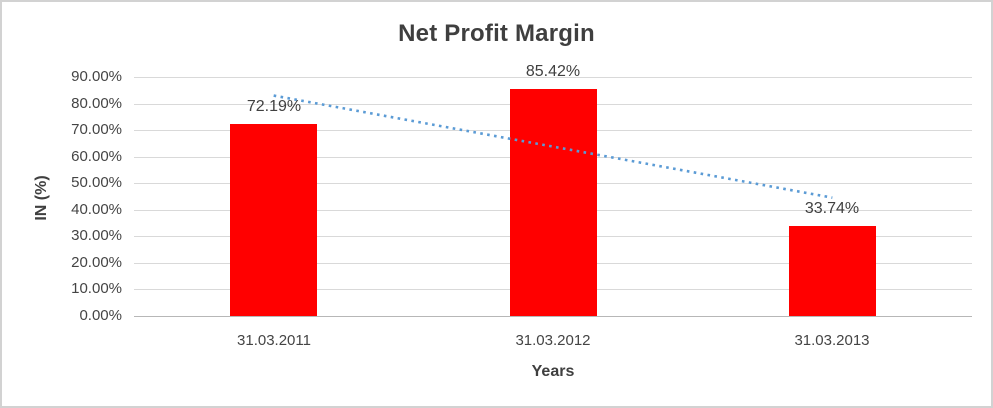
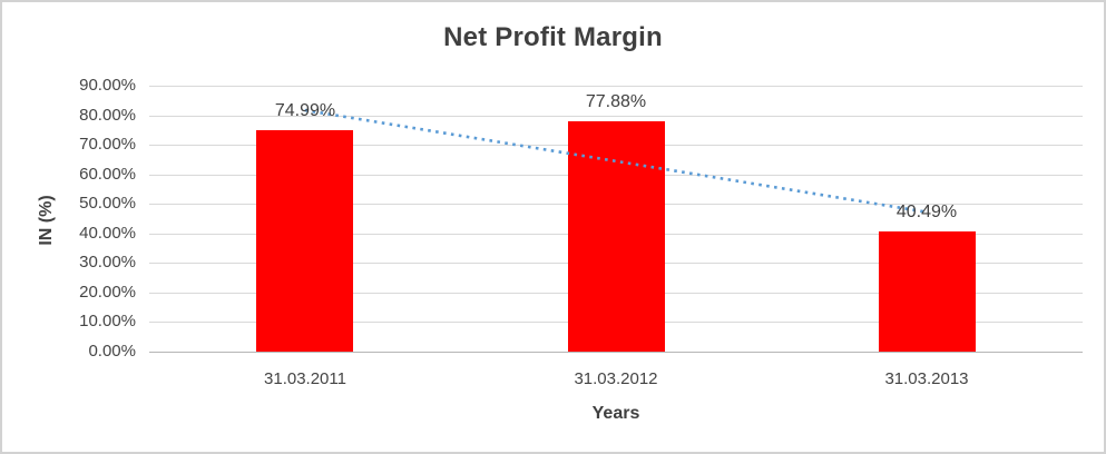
31.03.2011: 72.19% -> 74.99%
31.03.2012: 85.42% -> 77.88%
31.03.2013: 33.74% -> 40.49%
